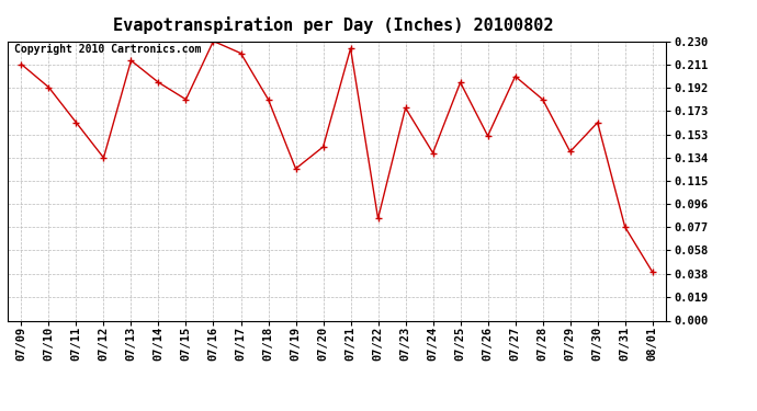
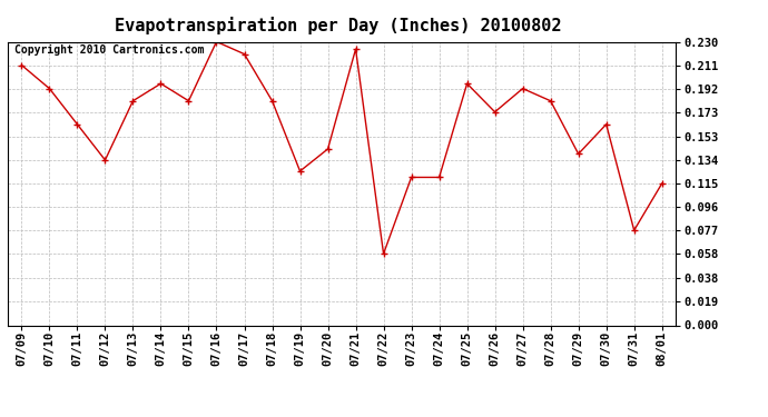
07/13: 0.214 -> 0.182
07/22: 0.084 -> 0.058
07/23: 0.175 -> 0.120
07/24: 0.138 -> 0.120
07/26: 0.152 -> 0.173
07/27: 0.201 -> 0.192
08/01: 0.040 -> 0.115
